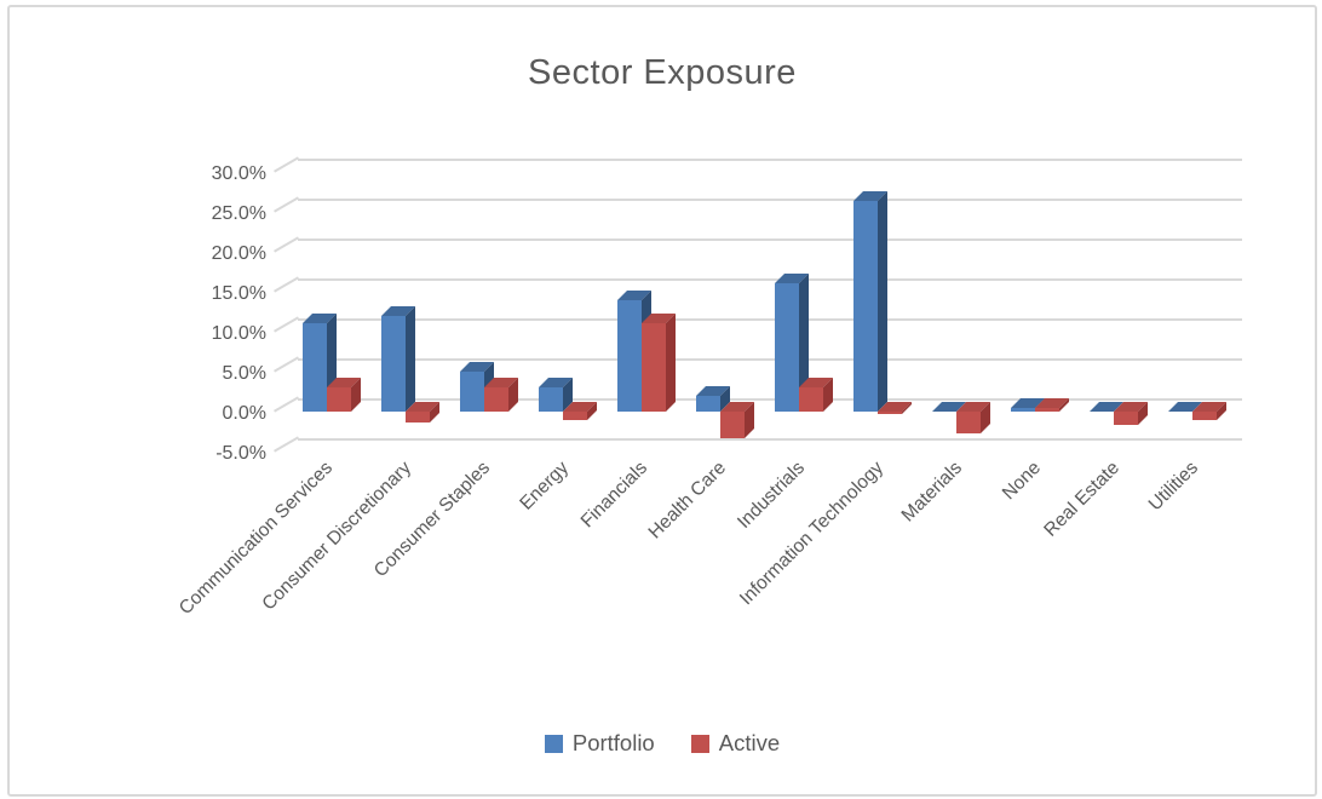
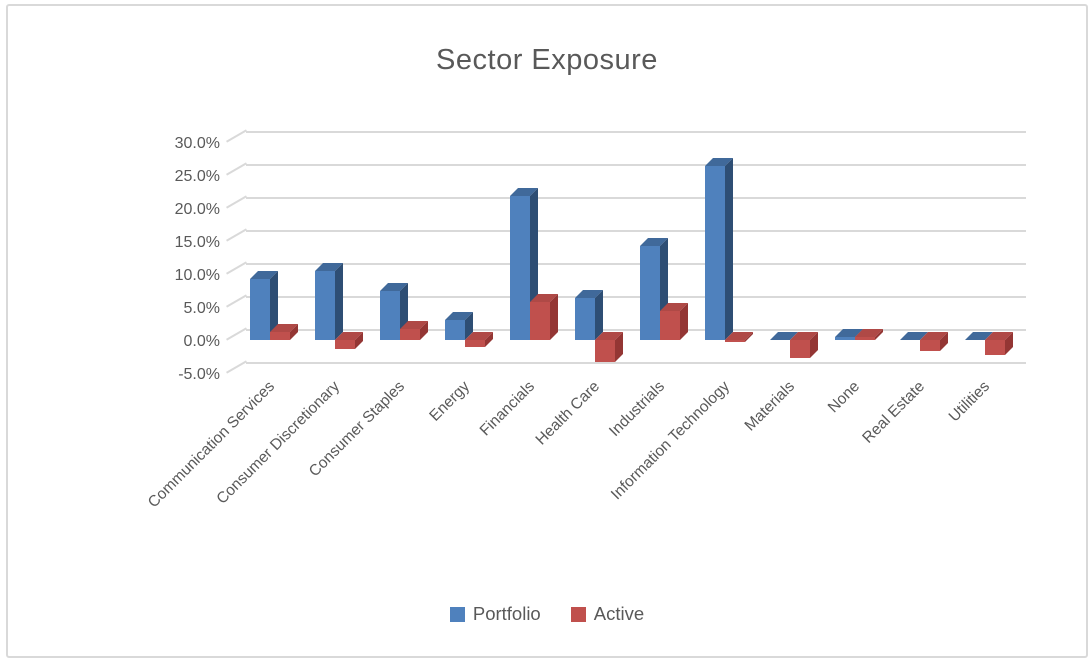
Portfolio/Communication Services: 11% -> 9%
Active/Communication Services: 3% -> 1%
Portfolio/Consumer Discretionary: 12% -> 10%
Portfolio/Consumer Staples: 5% -> 7%
Active/Consumer Staples: 3% -> 2%
Portfolio/Financials: 14% -> 22%
Active/Financials: 11% -> 6%
Portfolio/Health Care: 2% -> 6%
Portfolio/Industrials: 16% -> 14%
Active/Industrials: 3% -> 4%
Active/Utilities: -1% -> -2%
